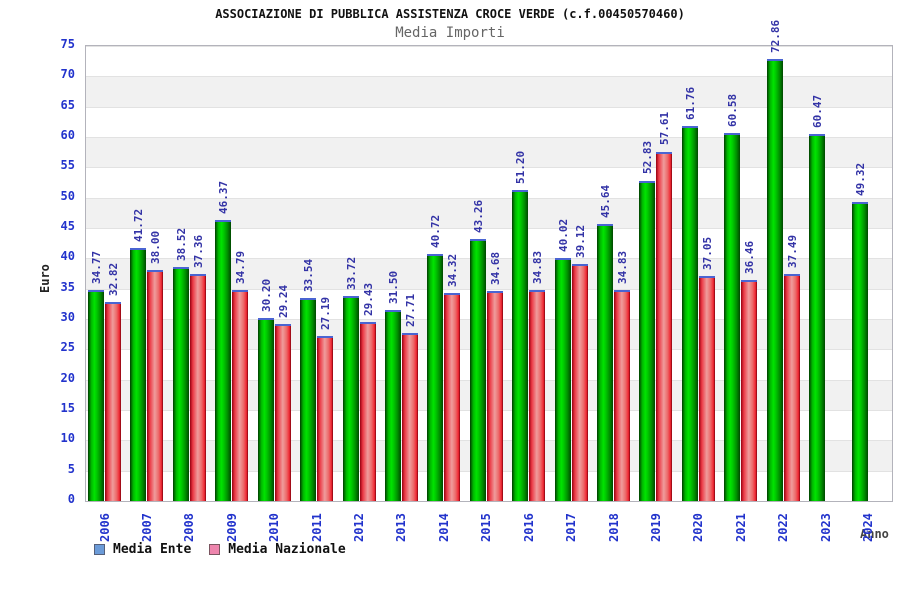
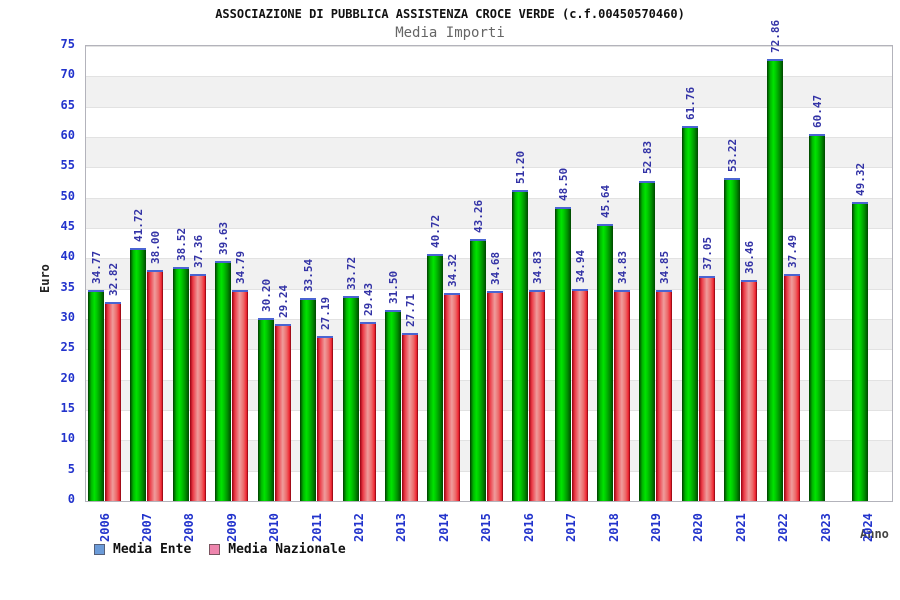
Media Ente/2009: 46.37 -> 39.63
Media Ente/2017: 40.02 -> 48.50
Media Nazionale/2017: 39.12 -> 34.94
Media Nazionale/2019: 57.61 -> 34.85
Media Ente/2021: 60.58 -> 53.22
